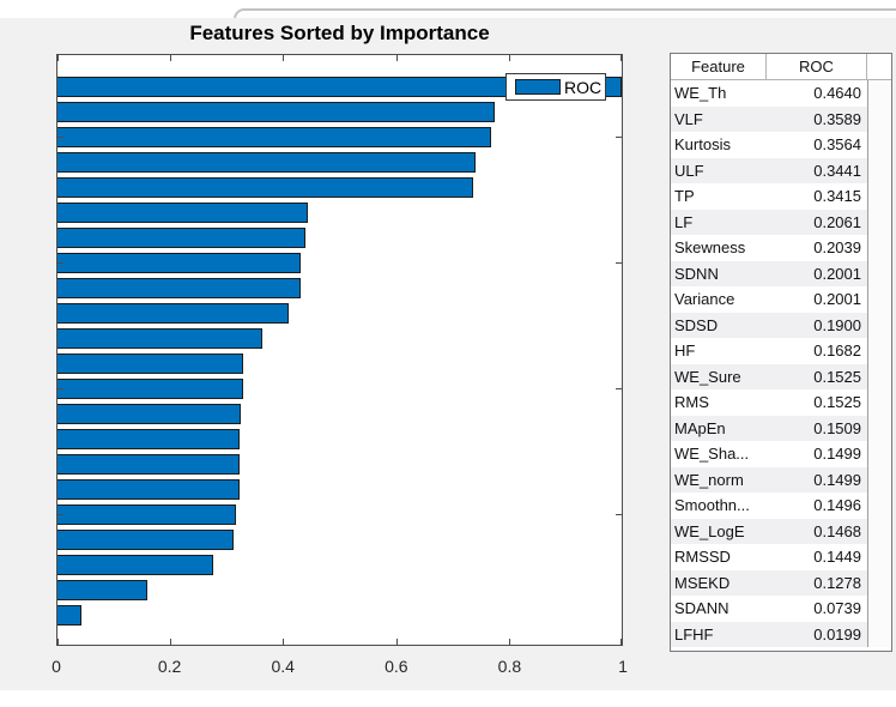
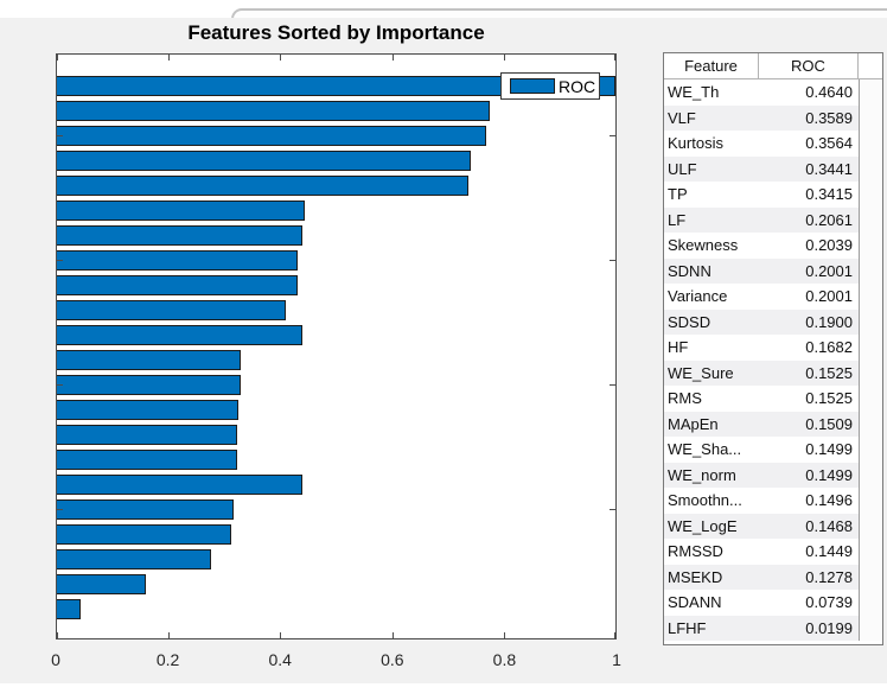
HF: 0.36 -> 0.44
Smoothn...: 0.32 -> 0.44
